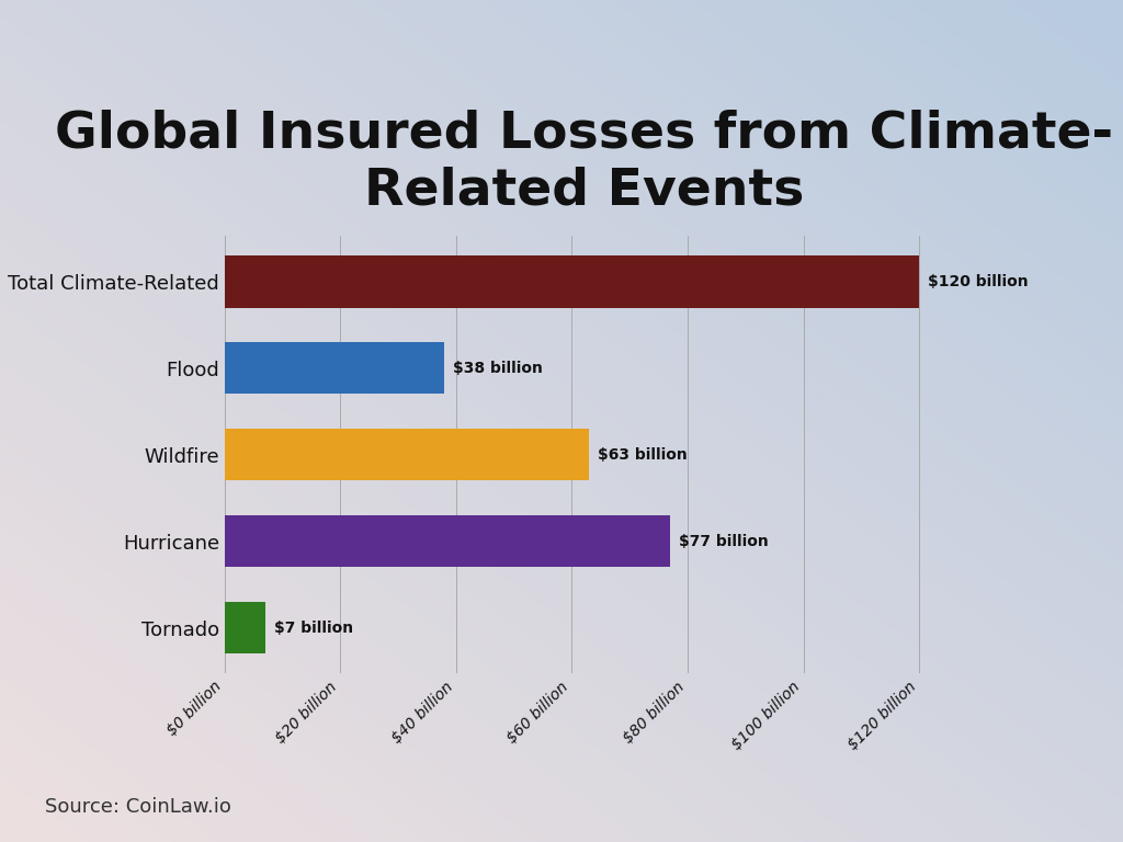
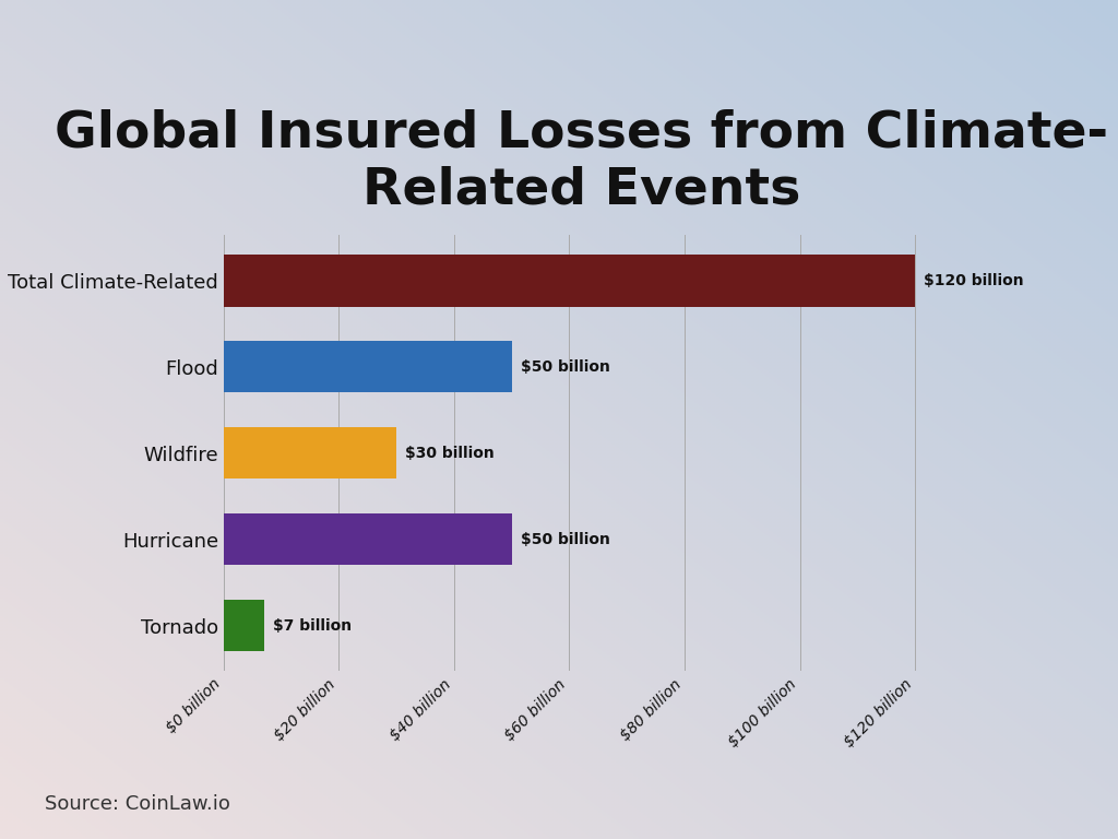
Flood: $38 -> $50
Wildfire: $63 -> $30
Hurricane: $77 -> $50
